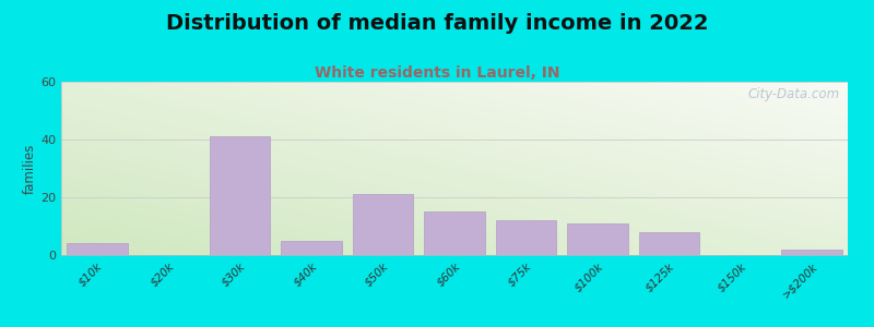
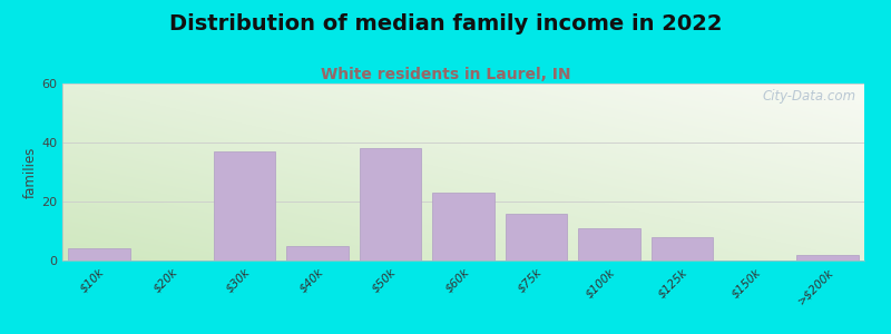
$30k: 41 -> 37
$50k: 21 -> 38
$60k: 15 -> 23
$75k: 12 -> 16
